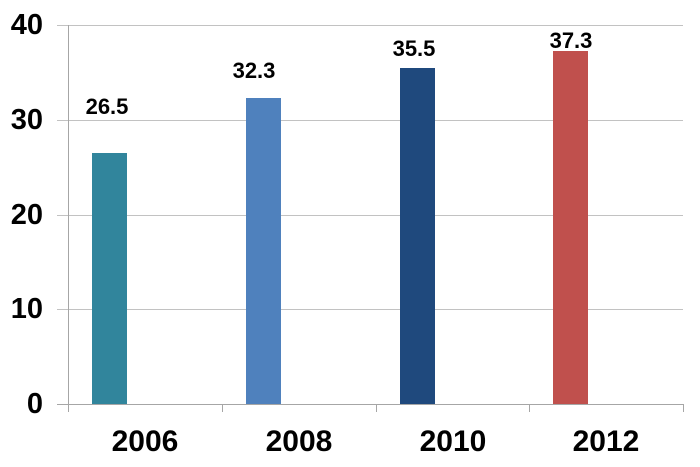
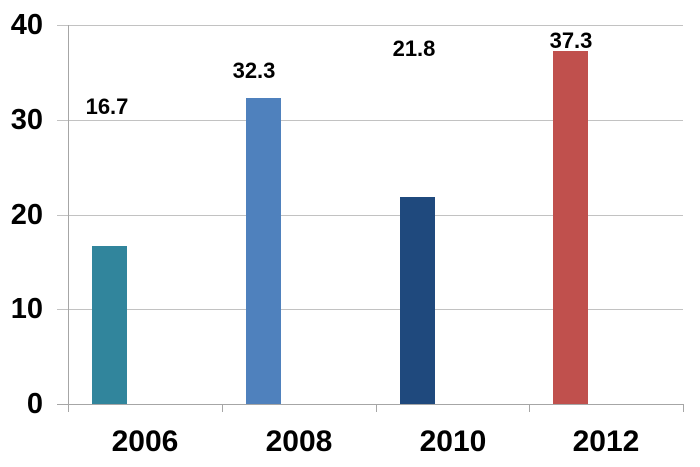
2006: 26.5 -> 16.7
2010: 35.5 -> 21.8
